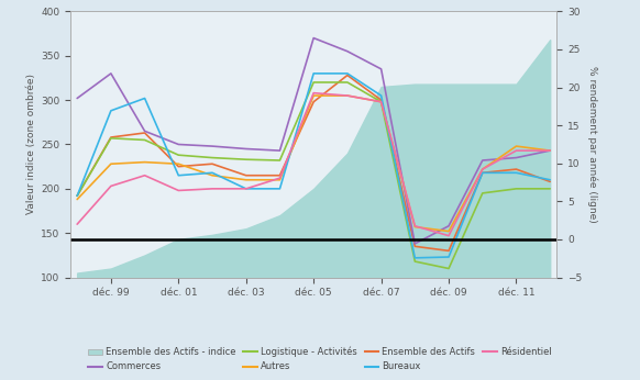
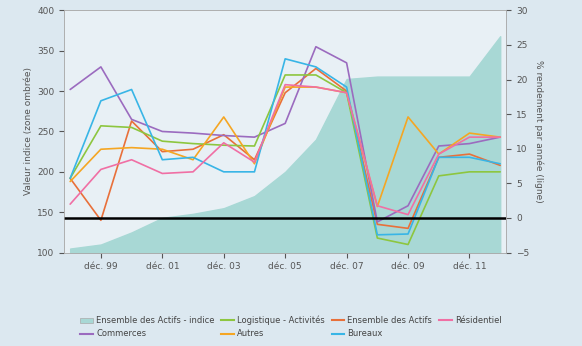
Ensemble des Actifs/déc. 99: 258 -> 140
Ensemble des Actifs/déc. 03: 215 -> 246
Autres/déc. 03: 210 -> 268
Résidentiel/déc. 03: 200 -> 236
Commerces/déc. 05: 370 -> 260
Bureaux/déc. 05: 330 -> 340
Autres/déc. 09: 152 -> 268
